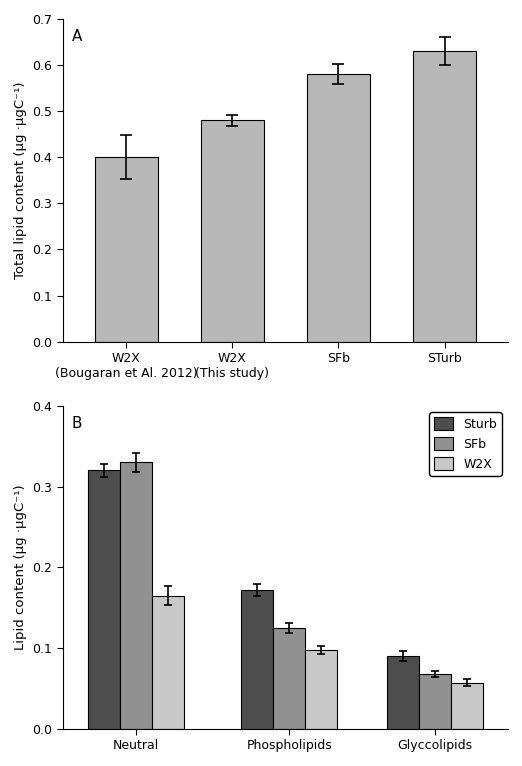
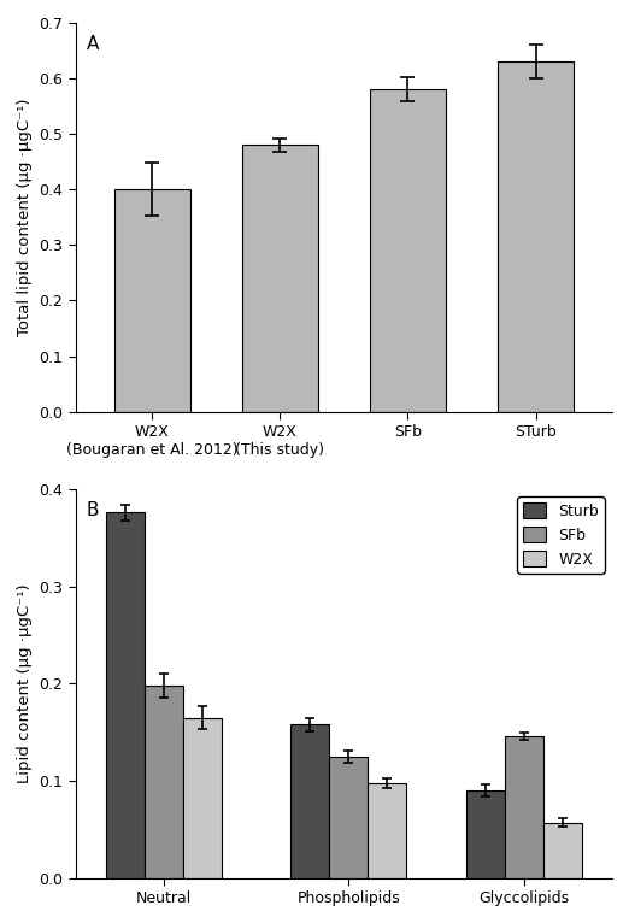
Sturb/Neutral: 0.320 -> 0.376
SFb/Neutral: 0.330 -> 0.198
Sturb/Phospholipids: 0.172 -> 0.158
SFb/Glyccolipids: 0.068 -> 0.146
